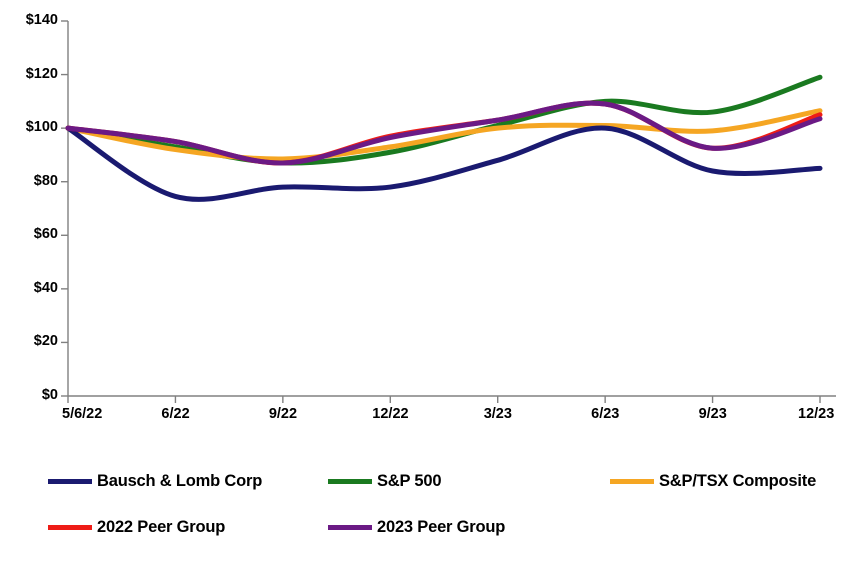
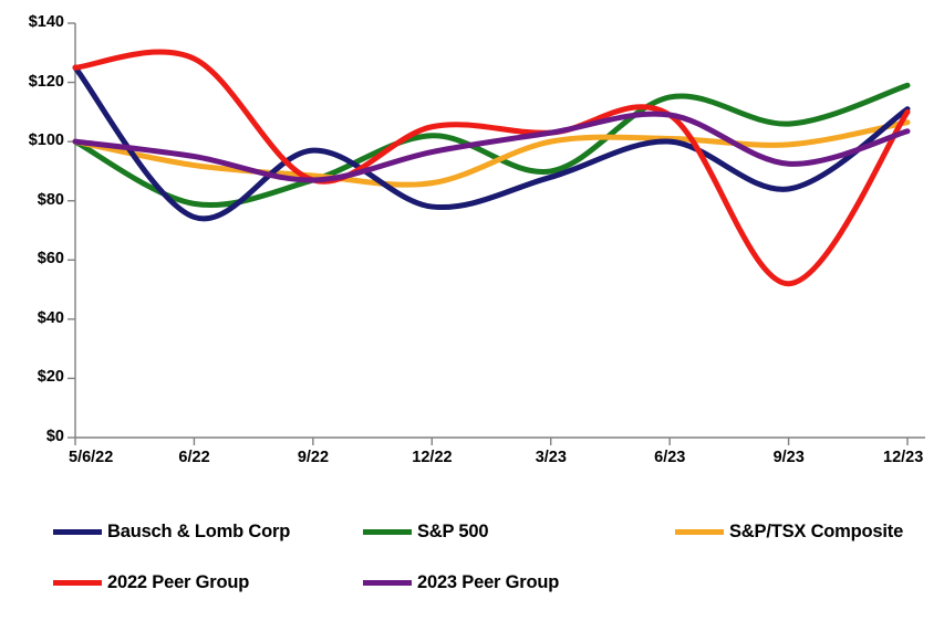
Bausch & Lomb Corp/5/6/22: $100 -> $125
2022 Peer Group/5/6/22: $100 -> $125
S&P 500/6/22: $93 -> $79
2022 Peer Group/6/22: $95 -> $128
Bausch & Lomb Corp/9/22: $78 -> $97
S&P 500/12/22: $91 -> $102
S&P/TSX Composite/12/22: $93 -> $86
2022 Peer Group/12/22: $97 -> $105
S&P 500/3/23: $101 -> $90
S&P 500/6/23: $110 -> $115
2022 Peer Group/9/23: $92 -> $52
Bausch & Lomb Corp/12/23: $85 -> $111
2022 Peer Group/12/23: $105 -> $110
